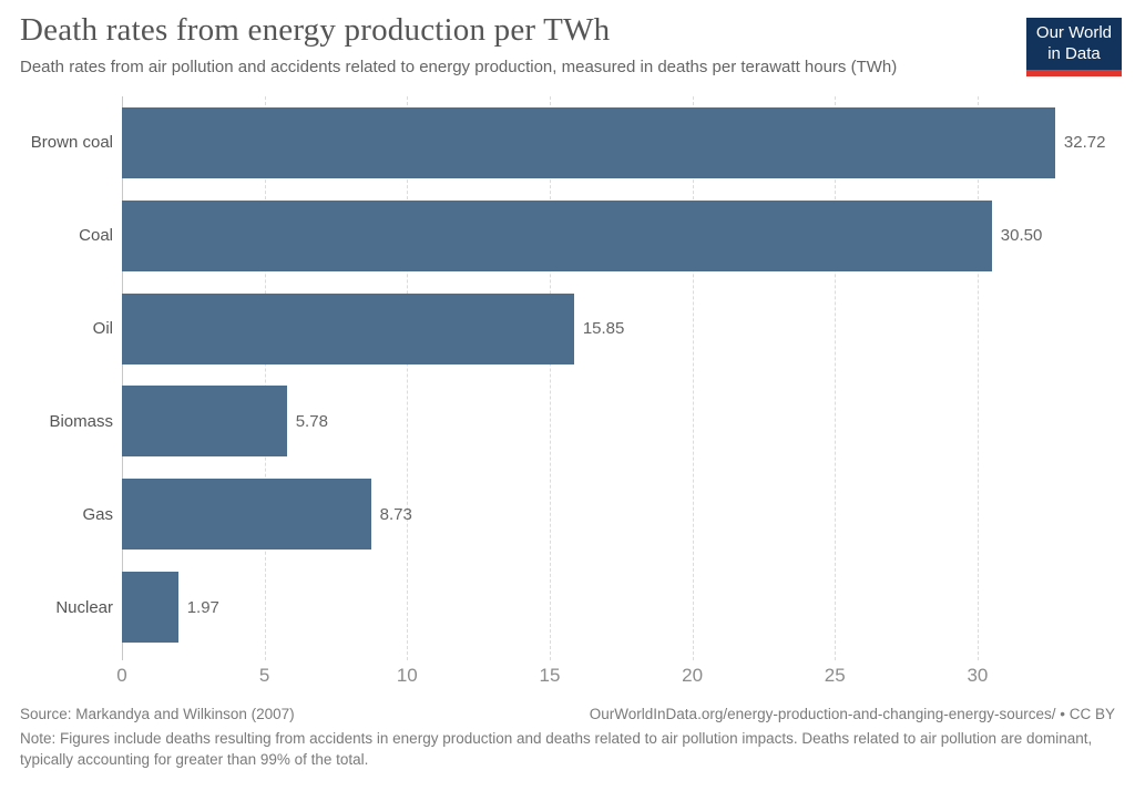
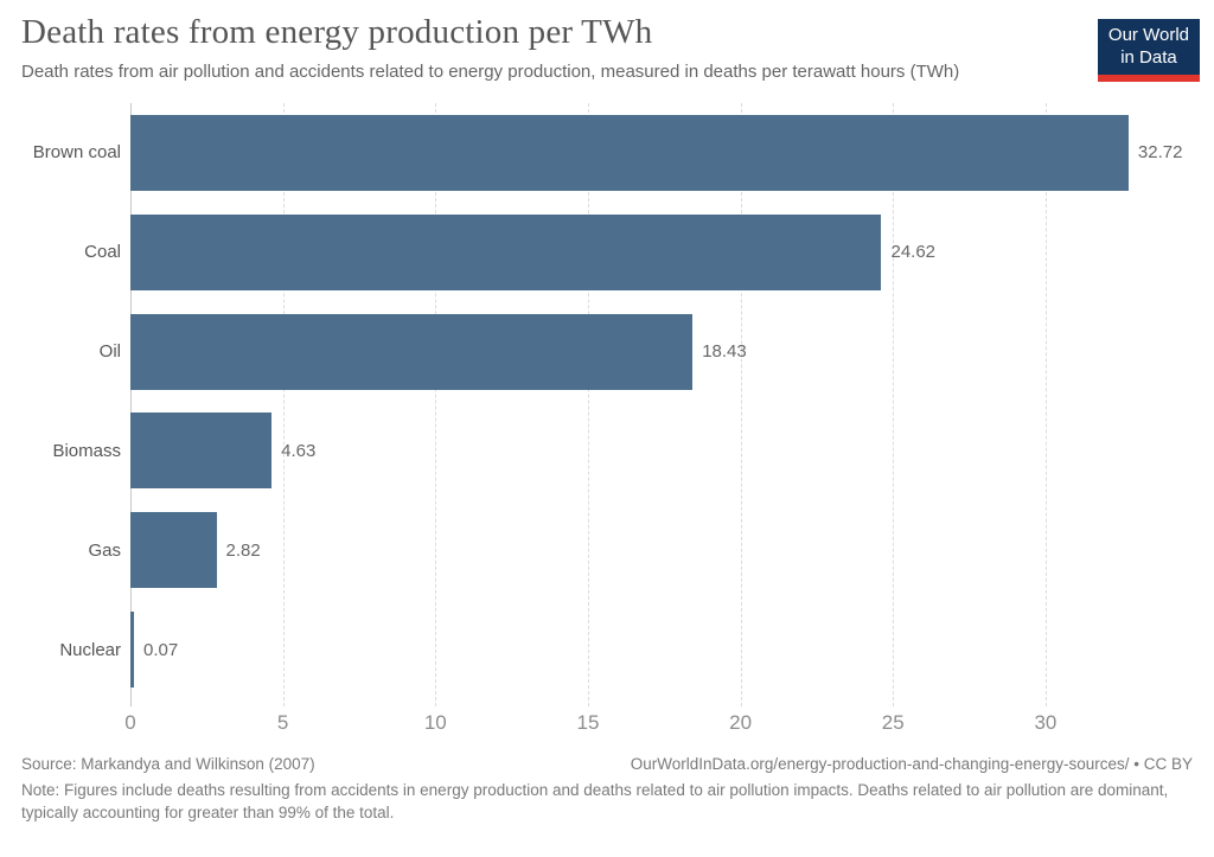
Coal: 30.50 -> 24.62
Oil: 15.85 -> 18.43
Biomass: 5.78 -> 4.63
Gas: 8.73 -> 2.82
Nuclear: 1.97 -> 0.07
